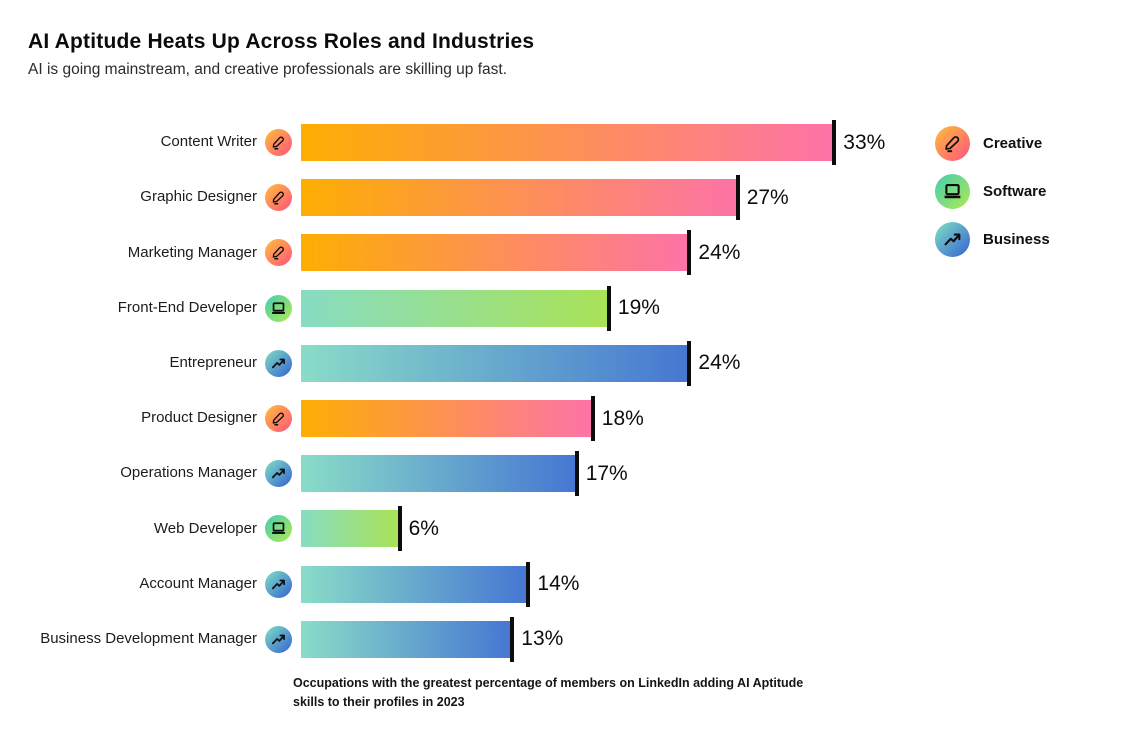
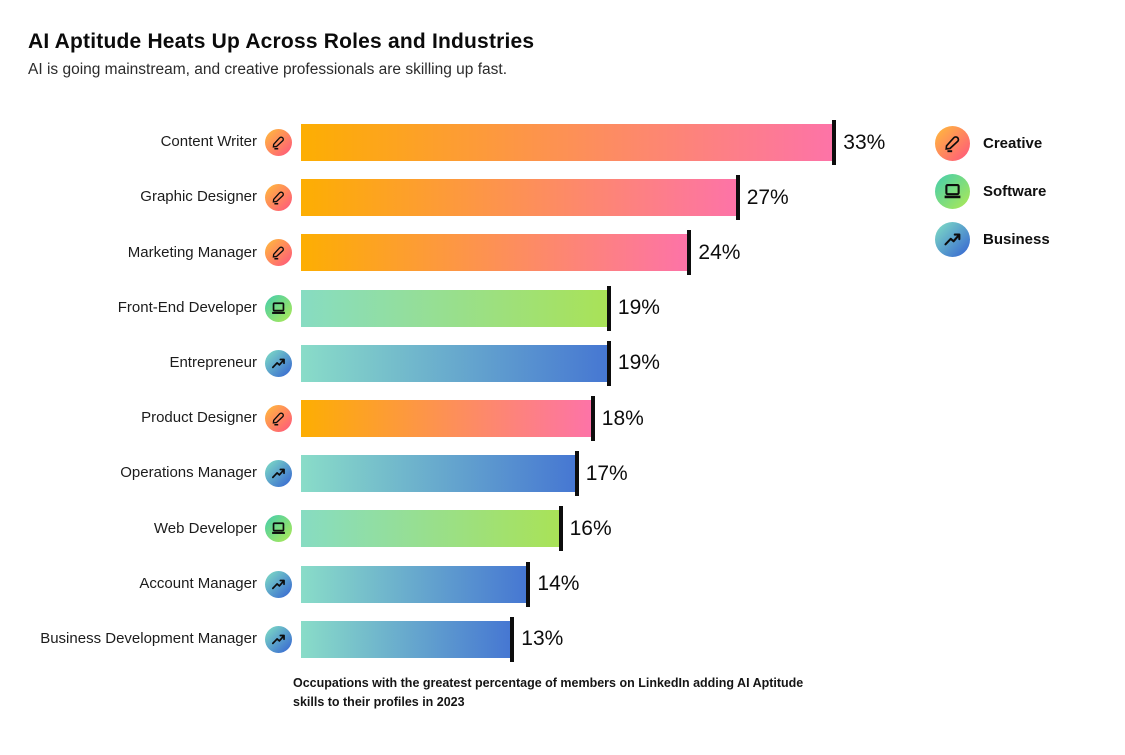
Entrepreneur: 24% -> 19%
Web Developer: 6% -> 16%
